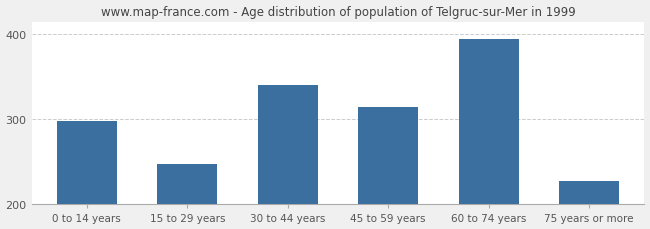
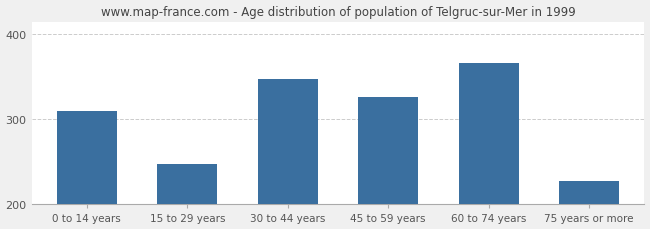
0 to 14 years: 298 -> 310
30 to 44 years: 340 -> 348
45 to 59 years: 315 -> 326
60 to 74 years: 395 -> 366
